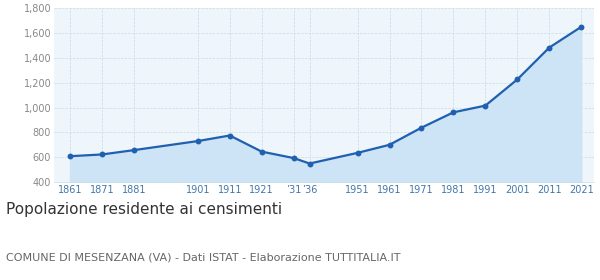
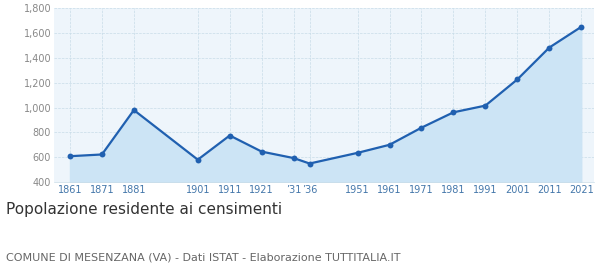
1881: 660 -> 980
1901: 730 -> 580
